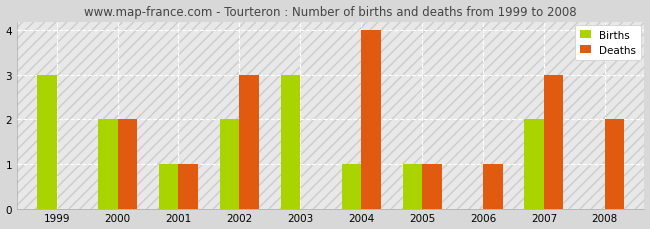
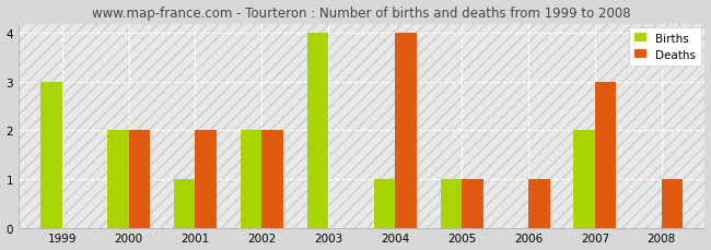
Deaths/2001: 1 -> 2
Deaths/2002: 3 -> 2
Births/2003: 3 -> 4
Deaths/2008: 2 -> 1
